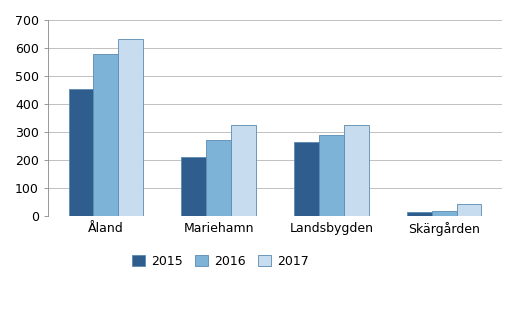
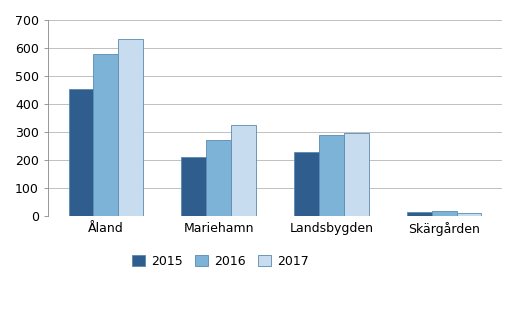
2015/Landsbygden: 265 -> 230
2017/Landsbygden: 325 -> 296
2017/Skärgården: 45 -> 11
